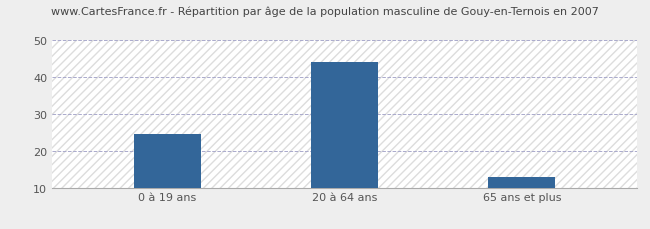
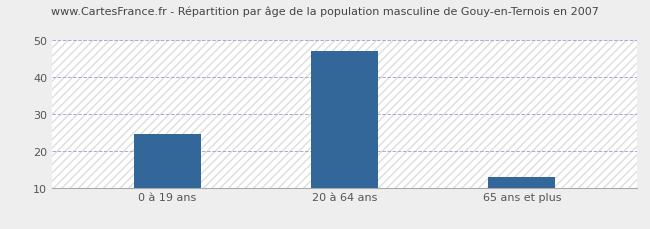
20 à 64 ans: 44.0 -> 47.0
